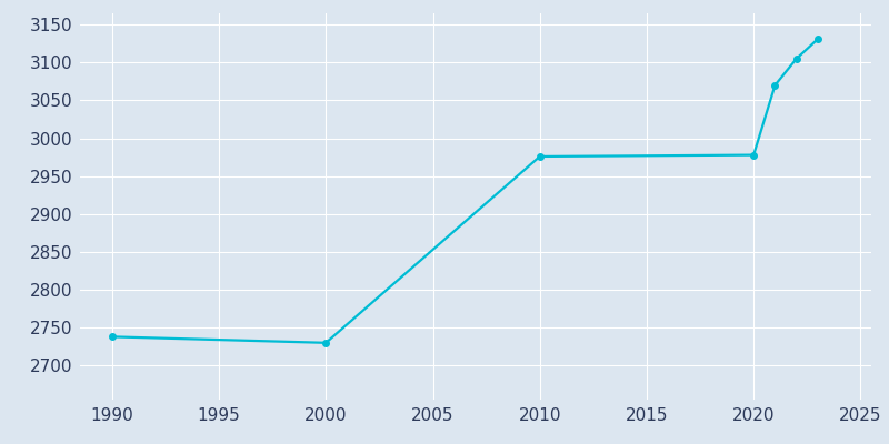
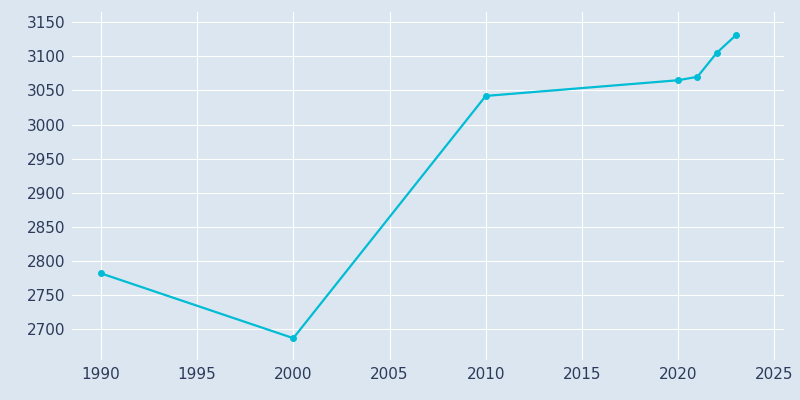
1990: 2738 -> 2782
2000: 2730 -> 2687
2010: 2976 -> 3042
2020: 2978 -> 3065
